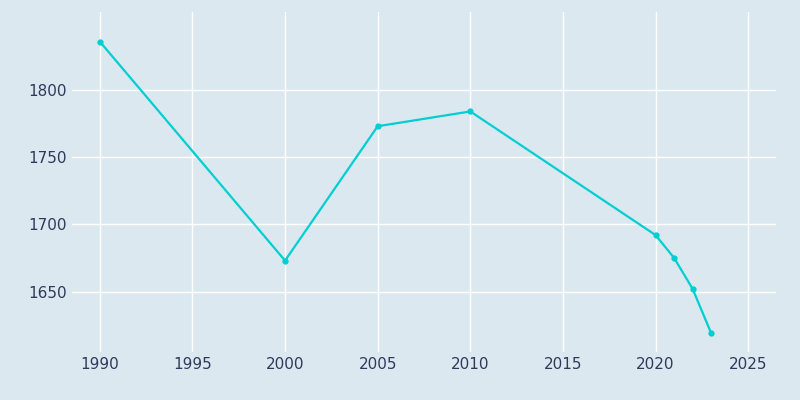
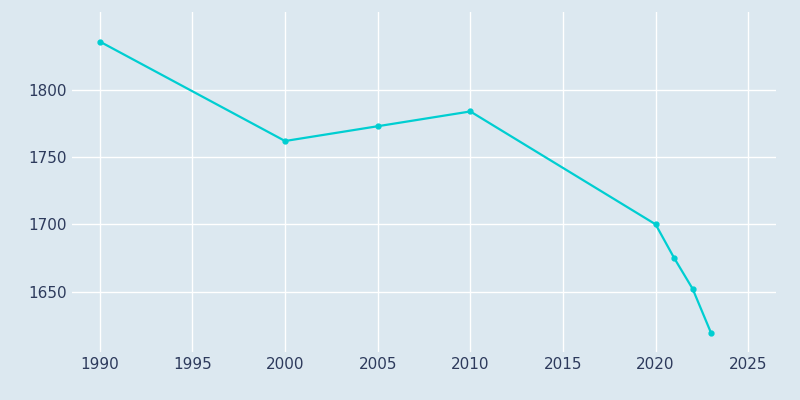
2000: 1673 -> 1762
2020: 1692 -> 1700
